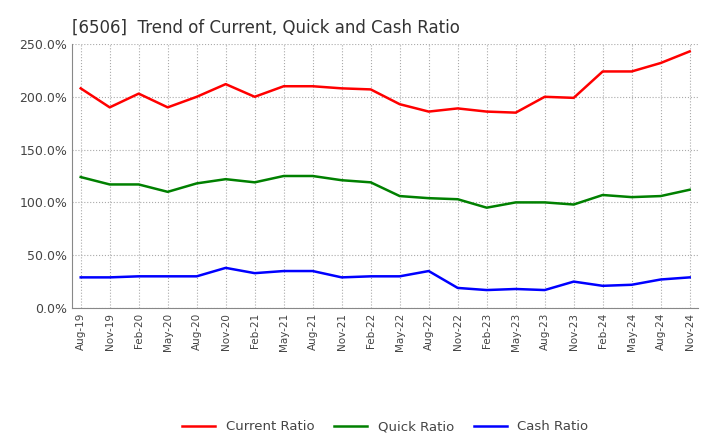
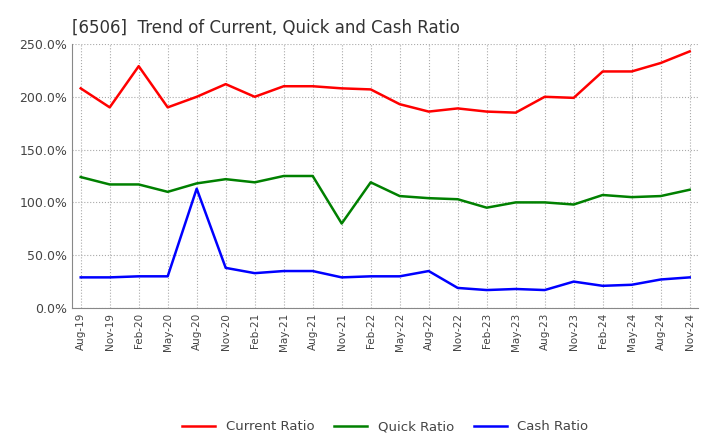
Current Ratio/Feb-20: 203% -> 229%
Cash Ratio/Aug-20: 30% -> 113%
Quick Ratio/Nov-21: 121% -> 80%
